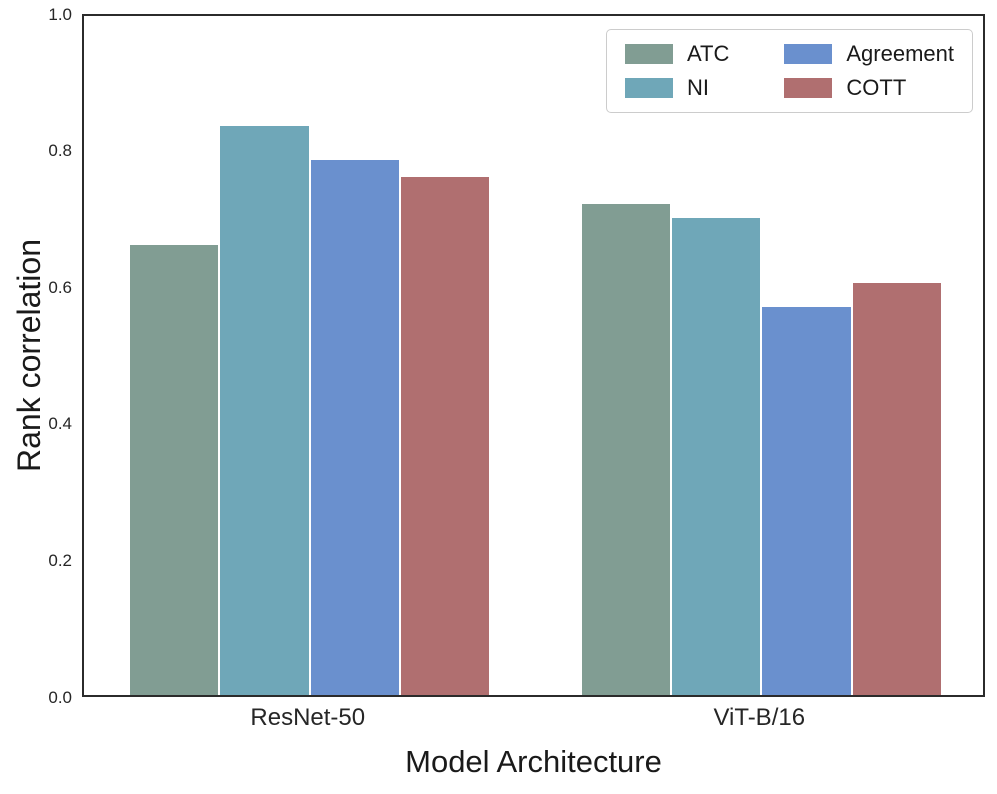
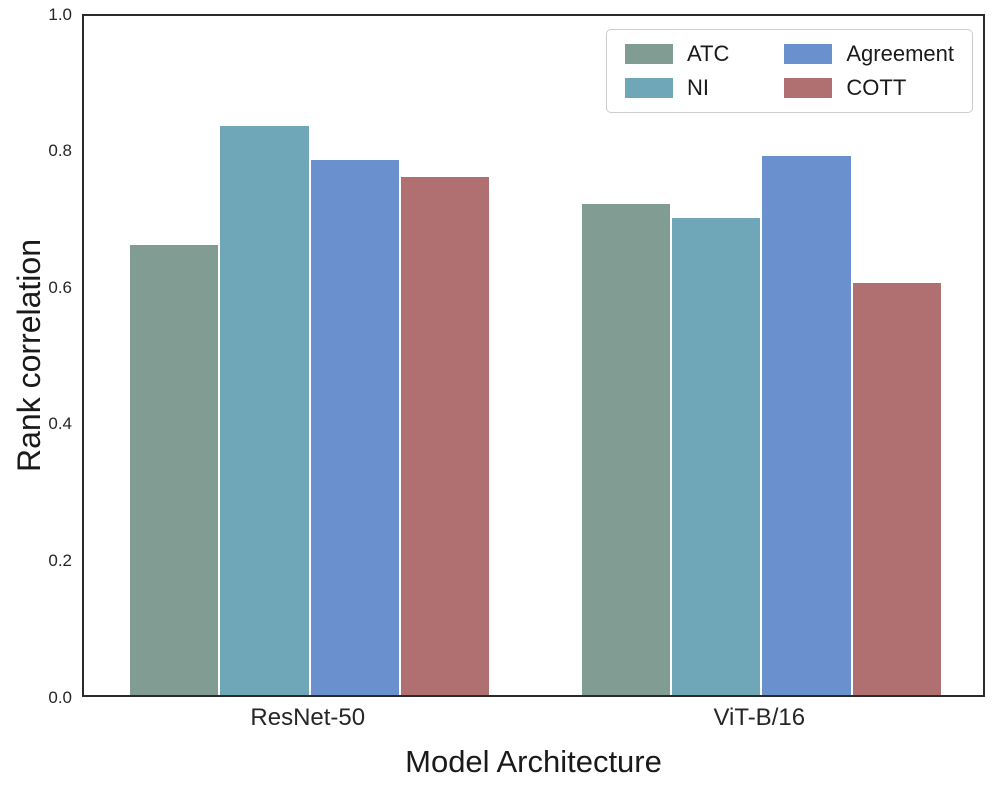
Agreement/ViT-B/16: 0.57 -> 0.79
